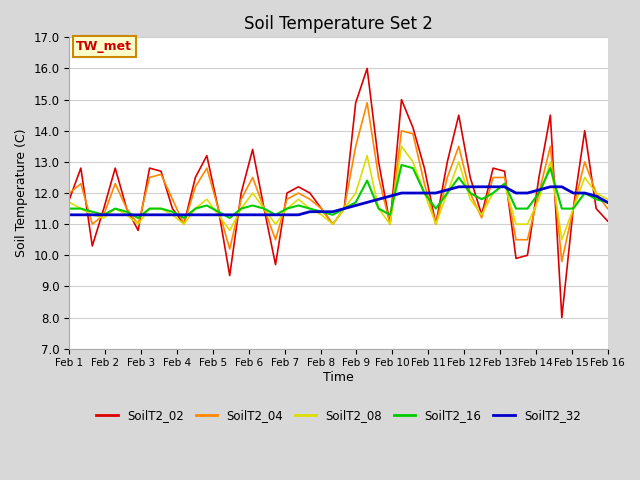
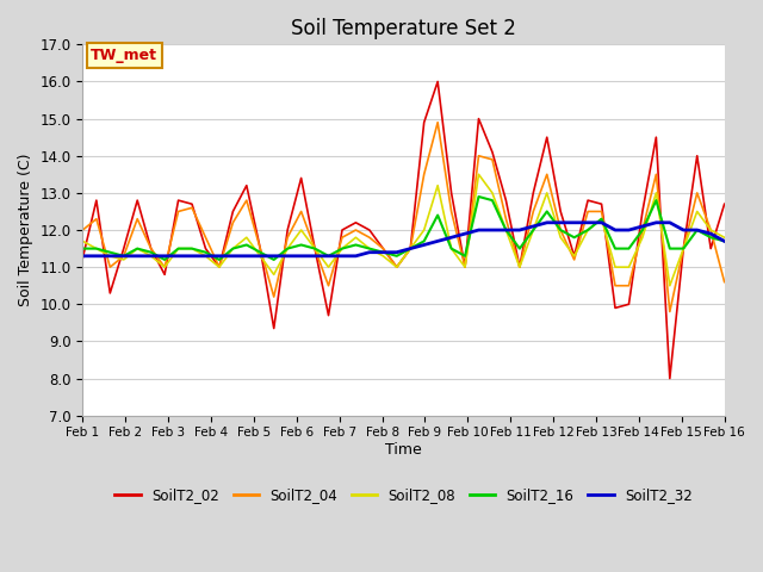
SoilT2_02/Feb 1: 11.80 -> 11.25
SoilT2_02/Feb 16: 11.10 -> 12.70
SoilT2_04/Feb 16: 11.5 -> 10.6
